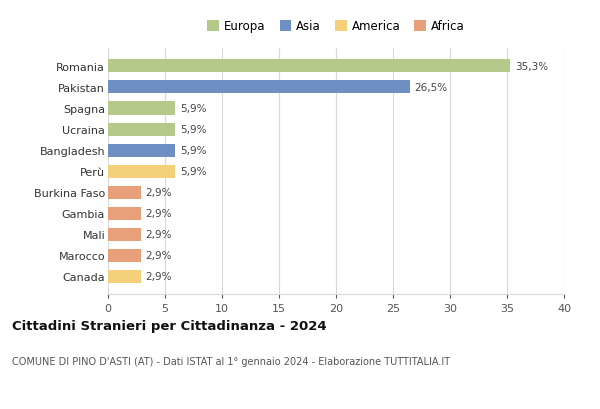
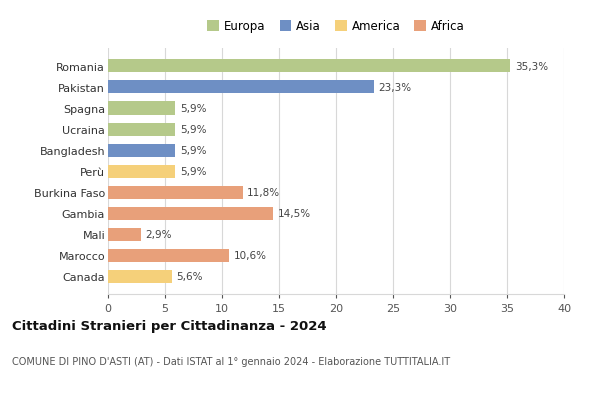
Pakistan: 26,5% -> 23,3%
Burkina Faso: 2,9% -> 11,8%
Gambia: 2,9% -> 14,5%
Marocco: 2,9% -> 10,6%
Canada: 2,9% -> 5,6%
